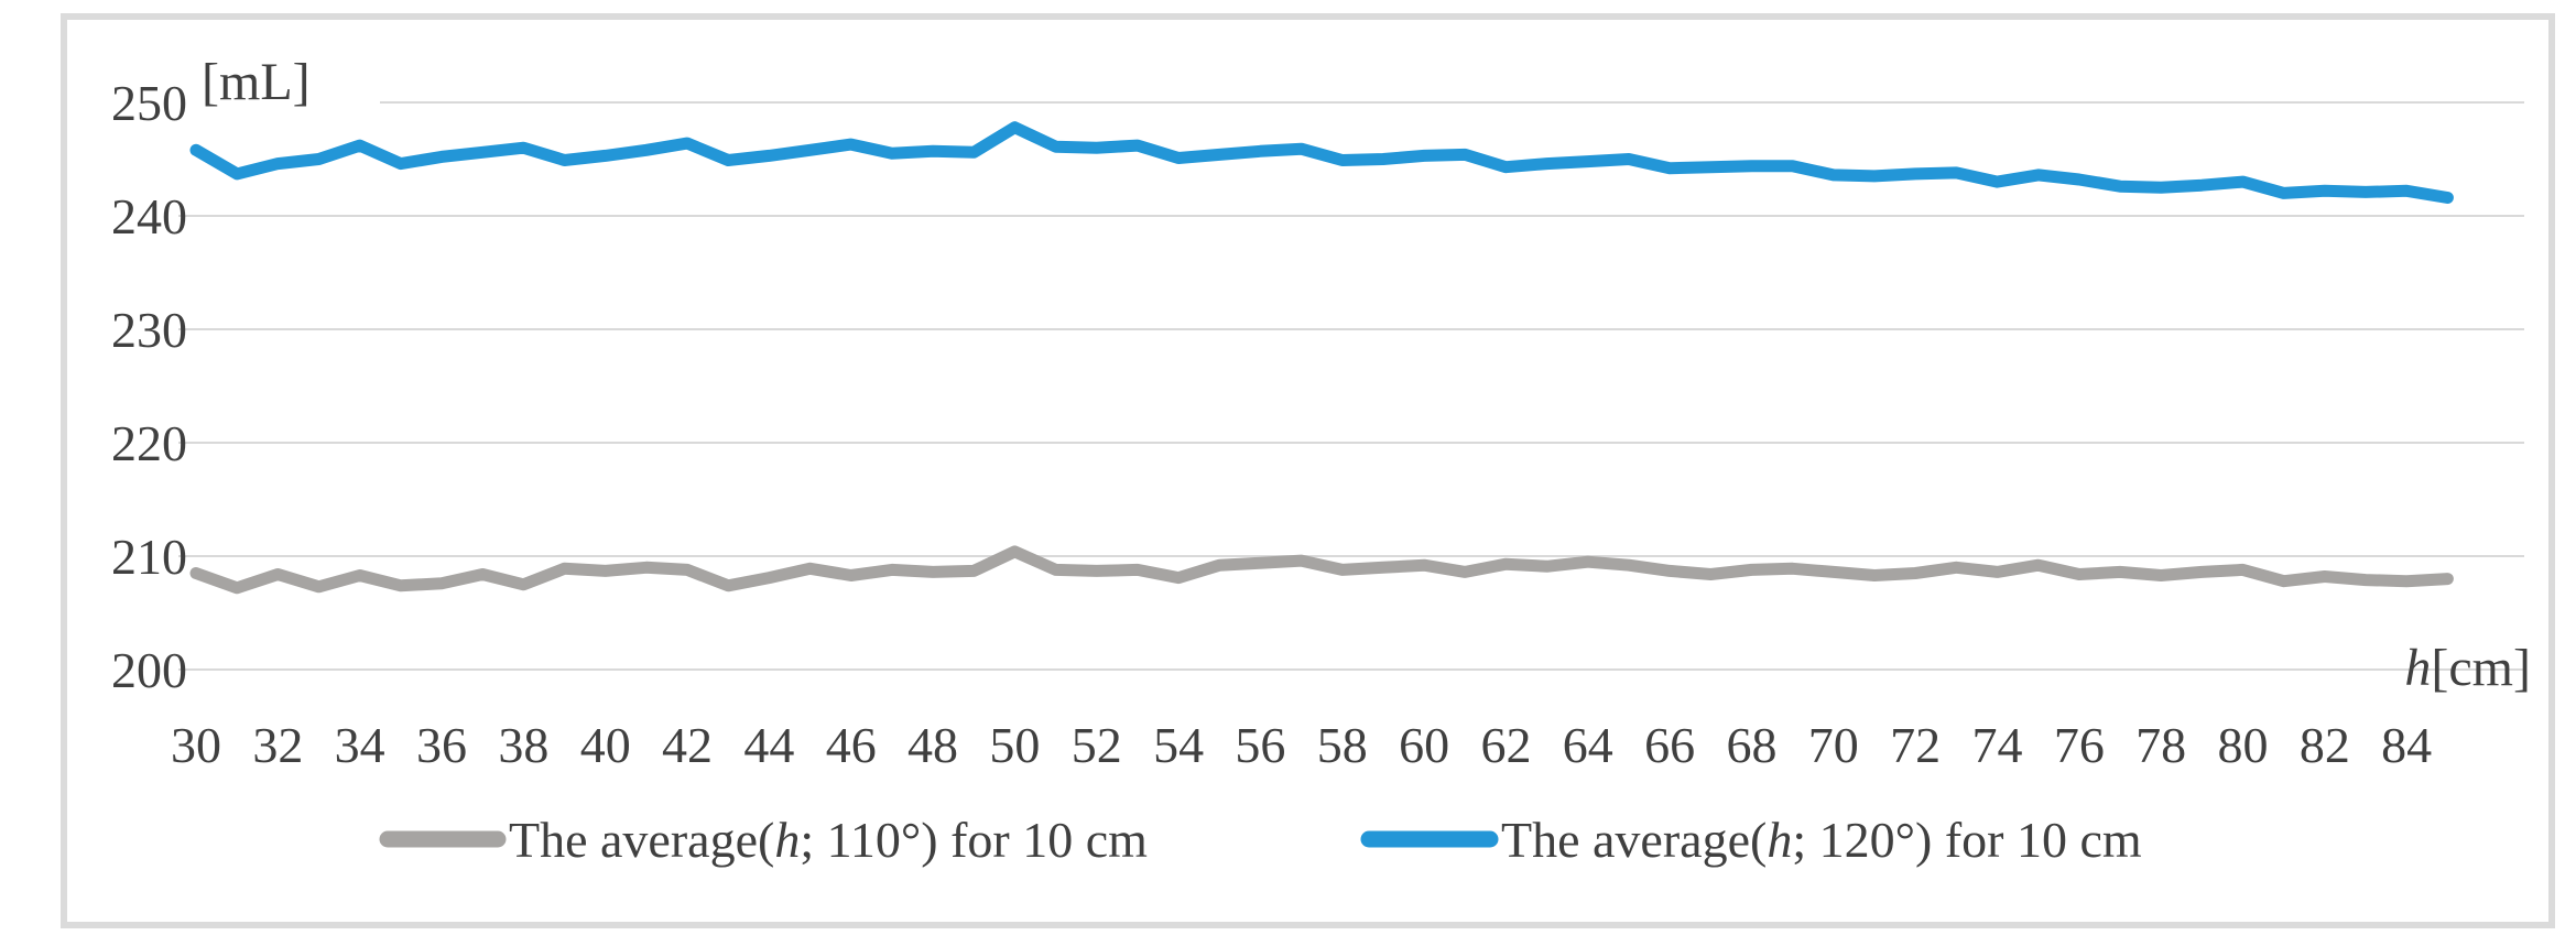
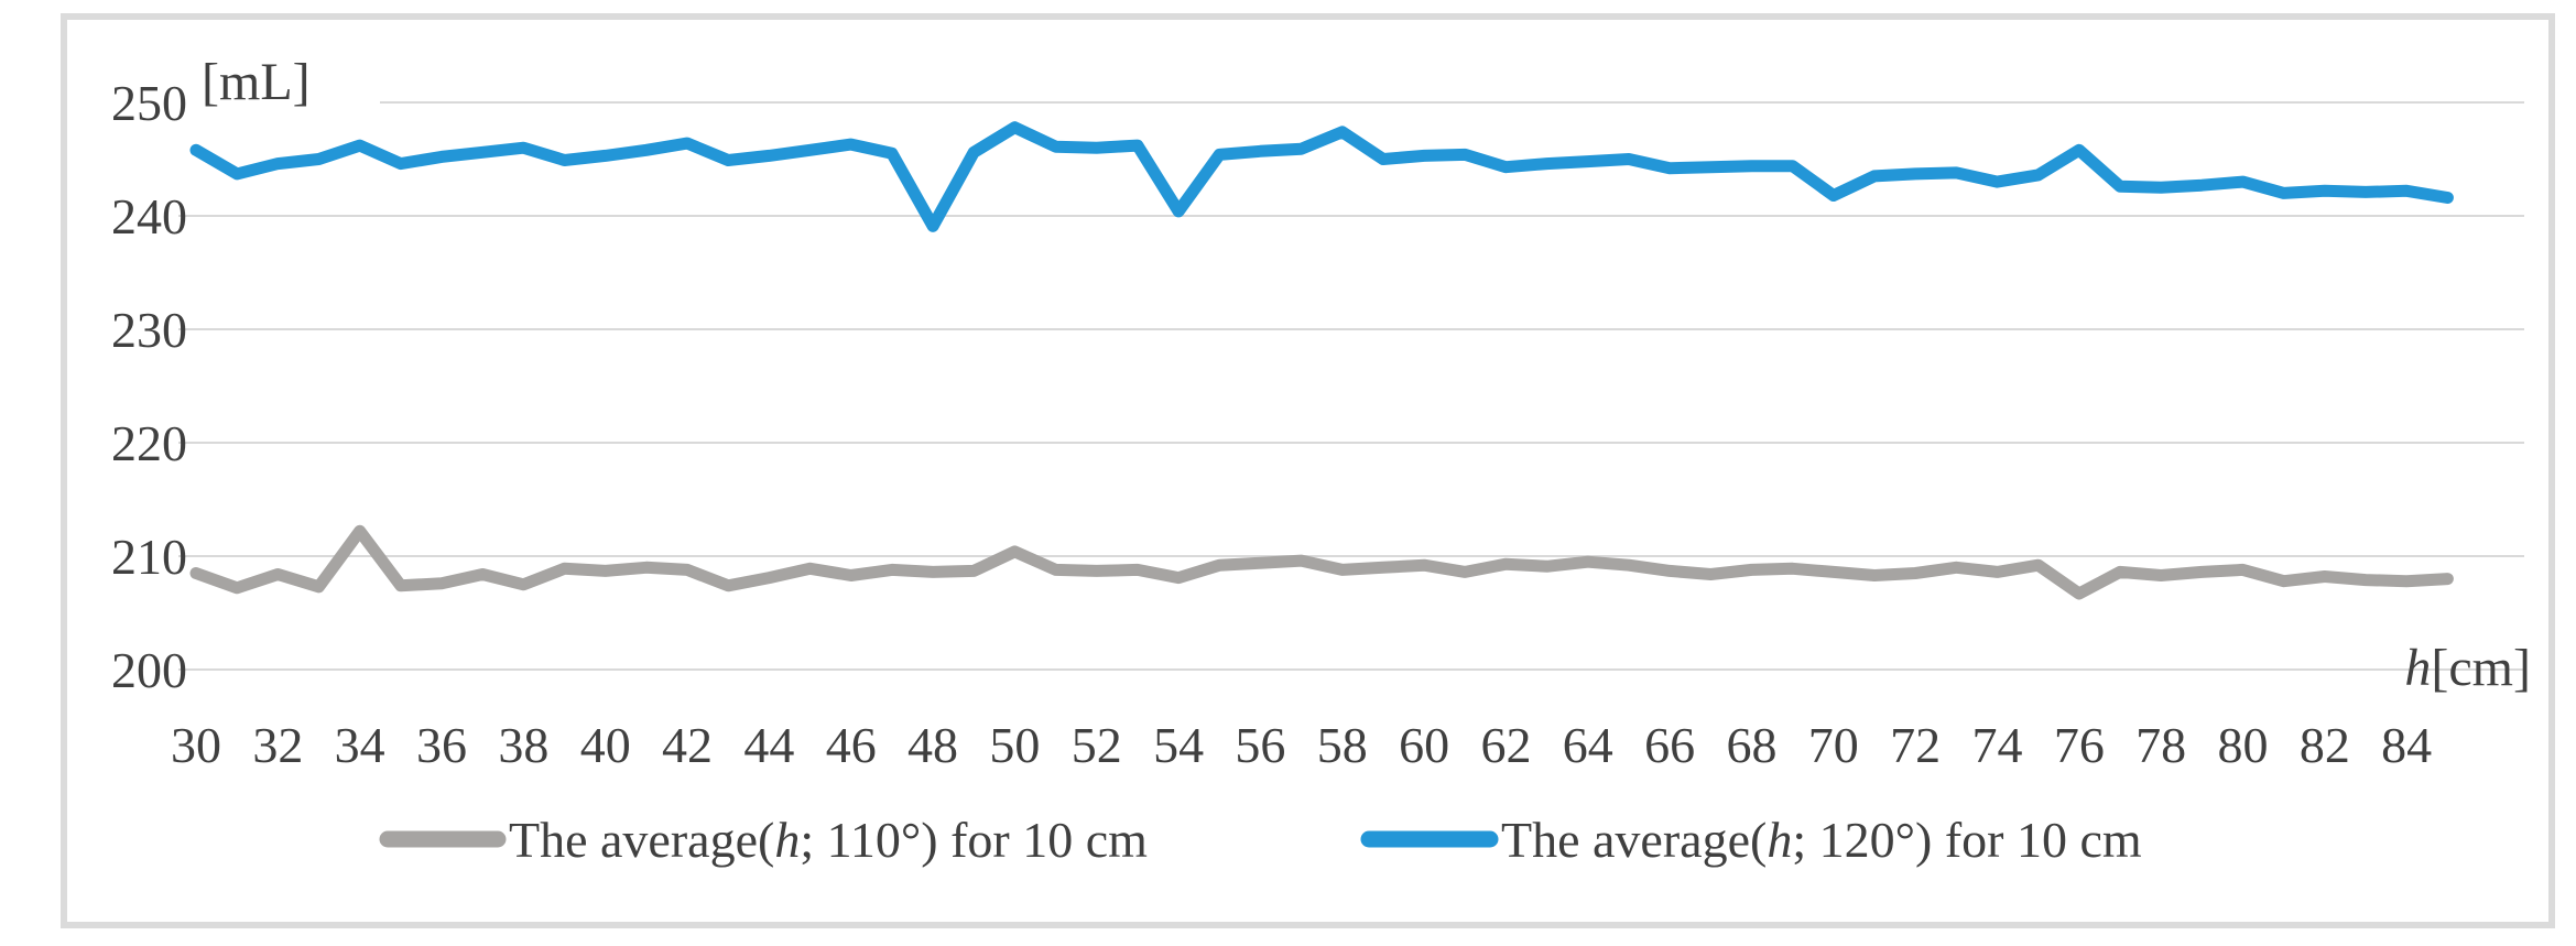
The average(h; 110°) for 10 cm/34: 208.3 -> 212.2
The average(h; 120°) for 10 cm/48: 245.7 -> 239.1
The average(h; 120°) for 10 cm/54: 245.1 -> 240.4
The average(h; 120°) for 10 cm/58: 244.9 -> 247.4
The average(h; 120°) for 10 cm/70: 243.6 -> 241.8
The average(h; 110°) for 10 cm/76: 208.4 -> 206.7
The average(h; 120°) for 10 cm/76: 243.2 -> 245.8
